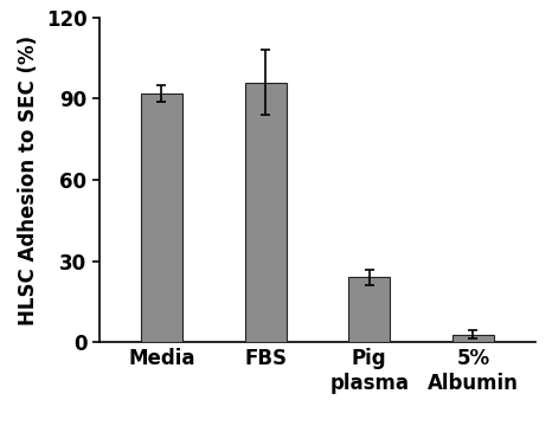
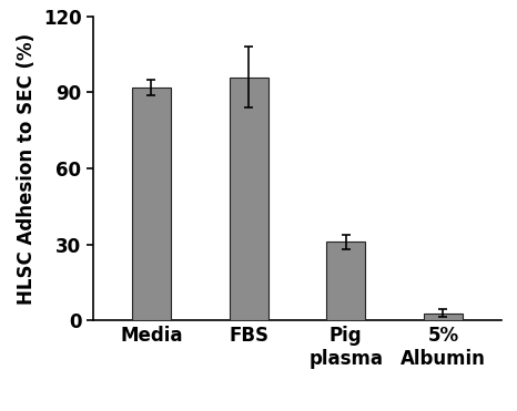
Pig plasma: 24 -> 31
